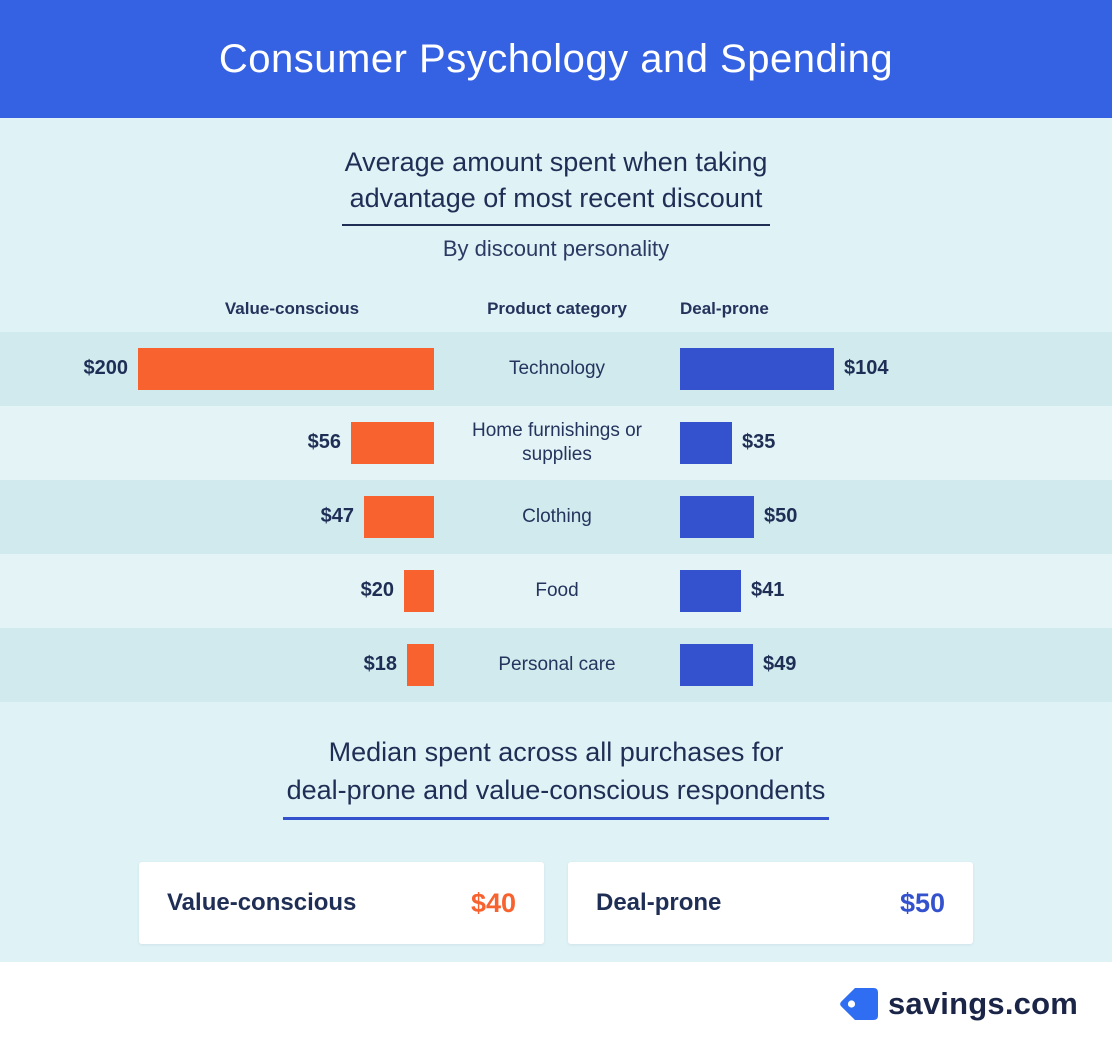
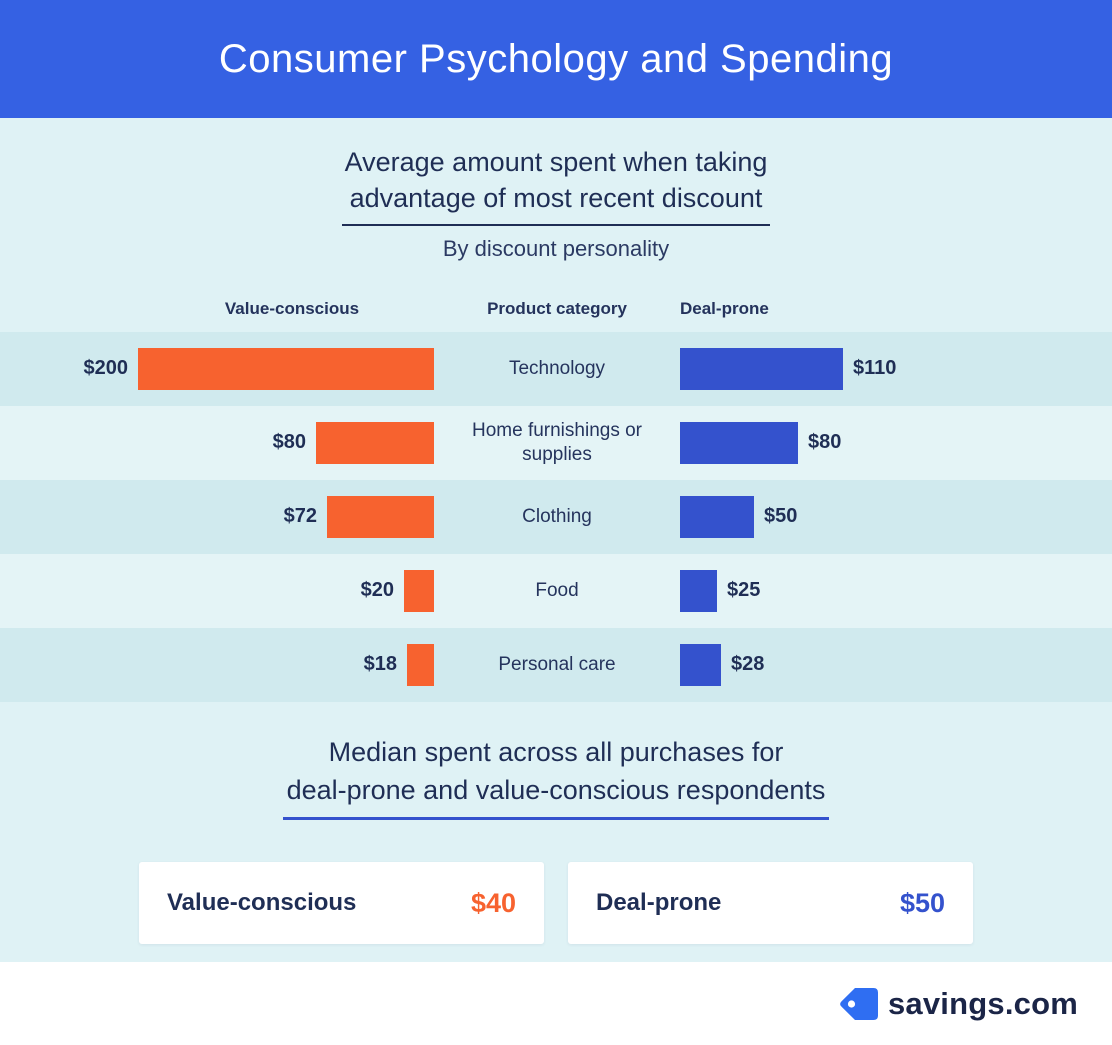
Deal-prone/Technology: $104 -> $110
Value-conscious/Home furnishings or supplies: $56 -> $80
Deal-prone/Home furnishings or supplies: $35 -> $80
Value-conscious/Clothing: $47 -> $72
Deal-prone/Food: $41 -> $25
Deal-prone/Personal care: $49 -> $28
